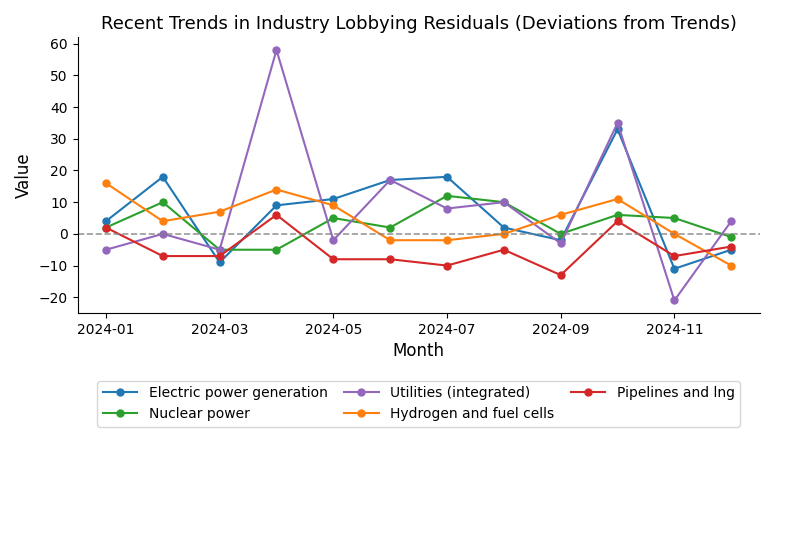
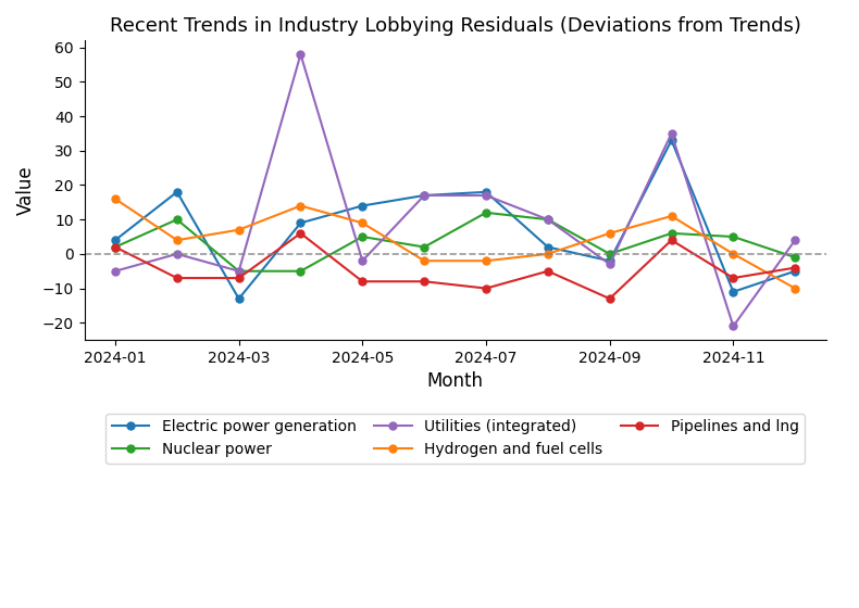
Electric power generation/2024-03: -9 -> -13
Electric power generation/2024-05: 11 -> 14
Utilities (integrated)/2024-07: 8 -> 17
